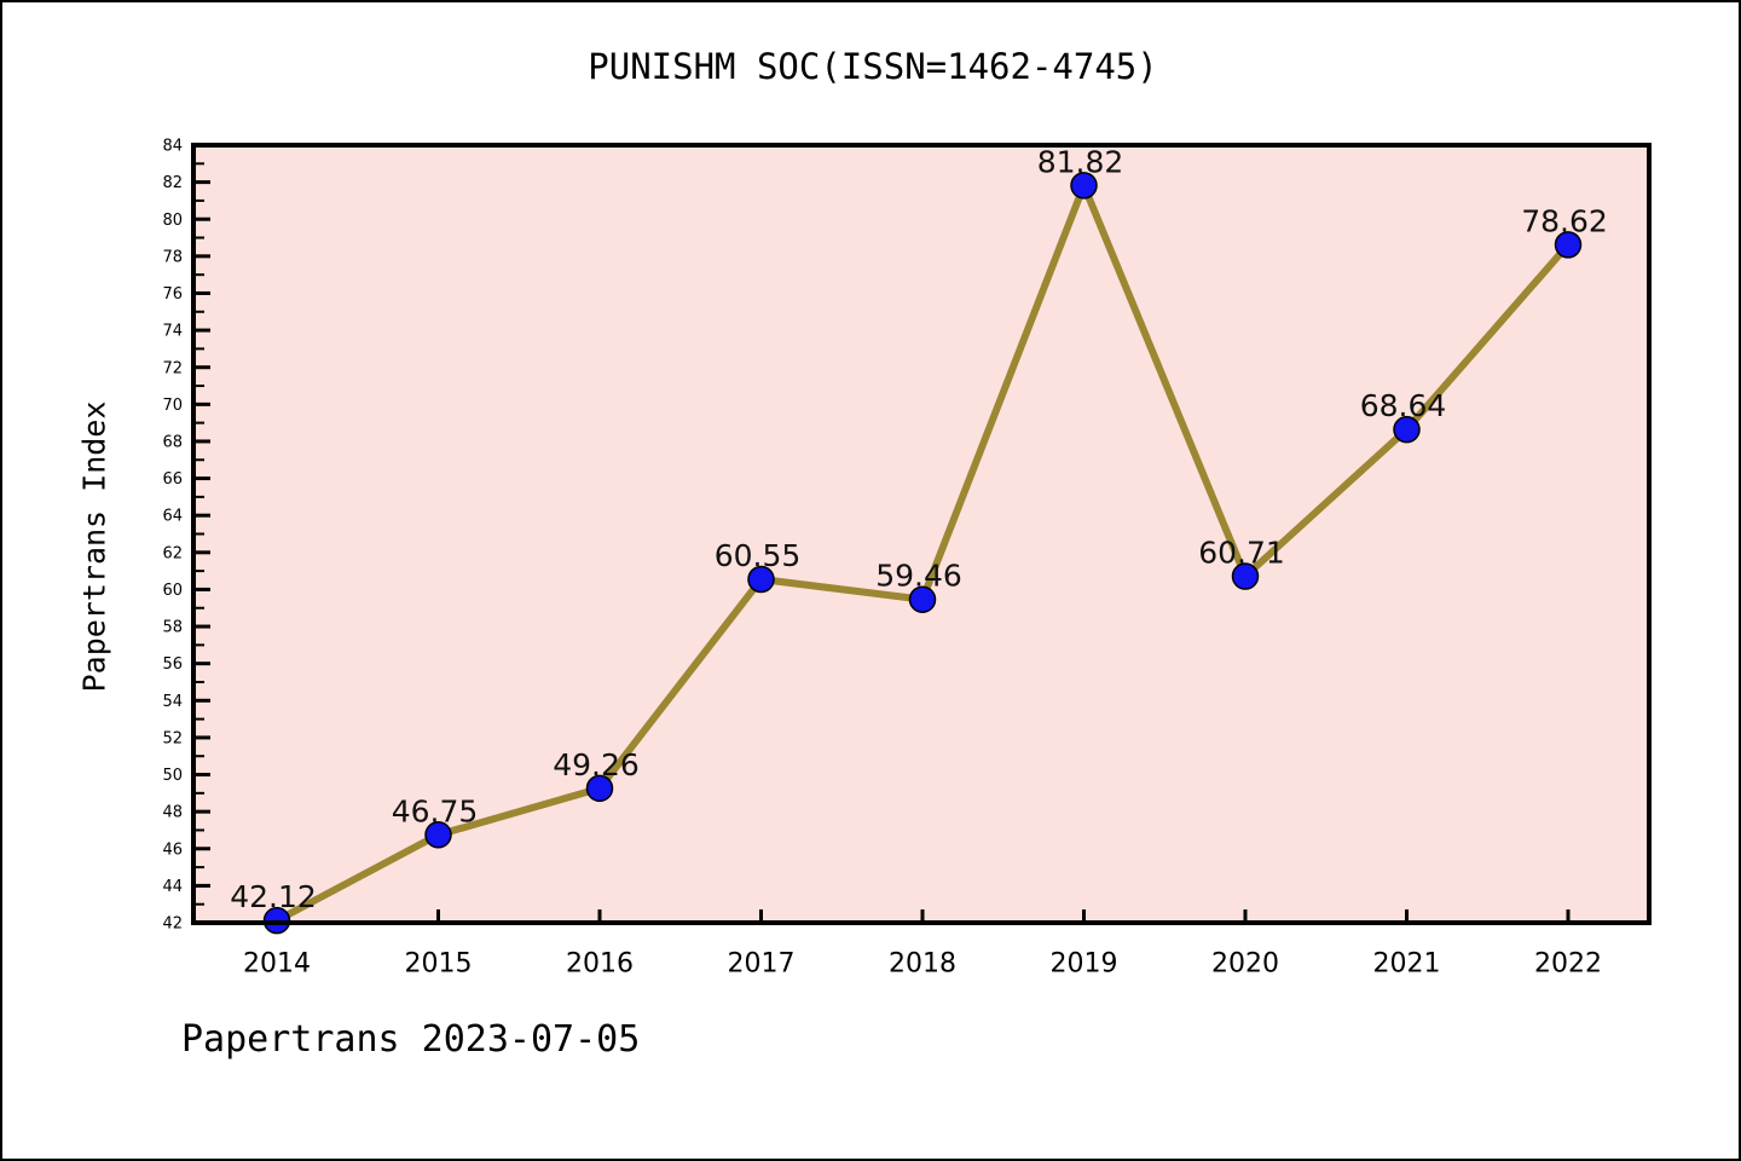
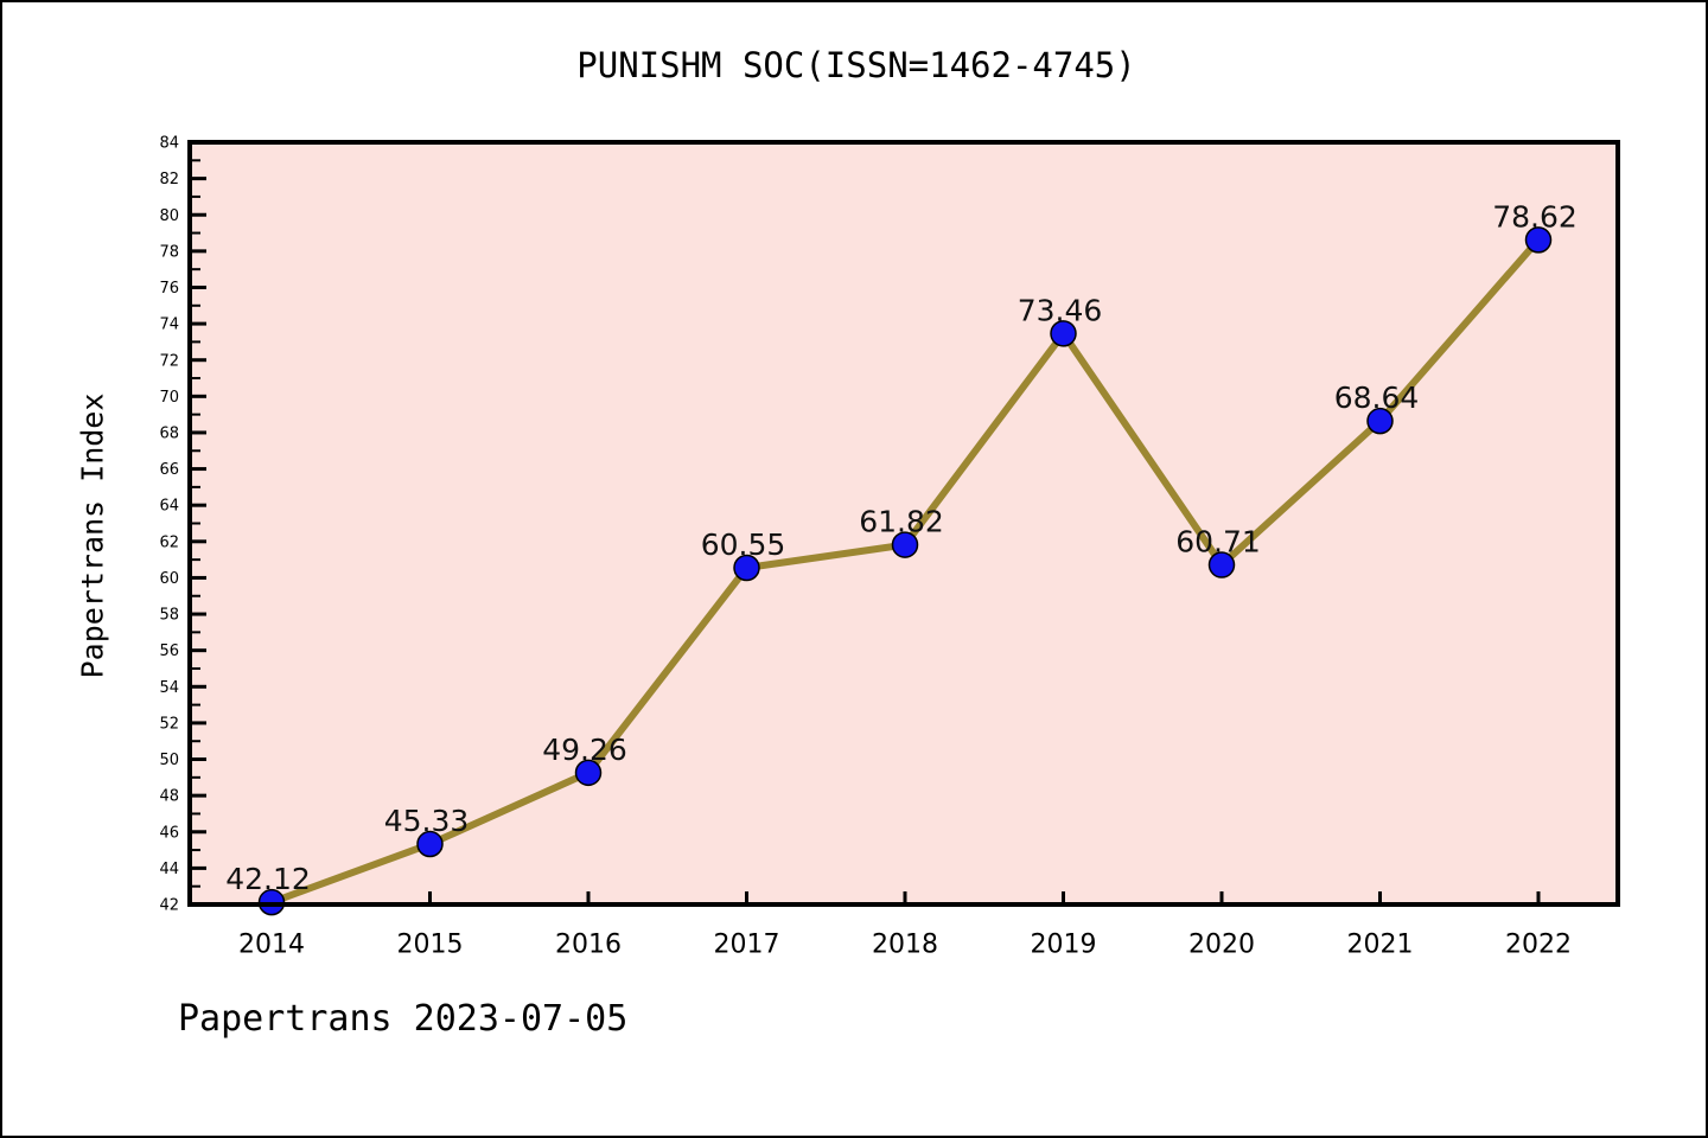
2015: 46.75 -> 45.33
2018: 59.46 -> 61.82
2019: 81.82 -> 73.46
